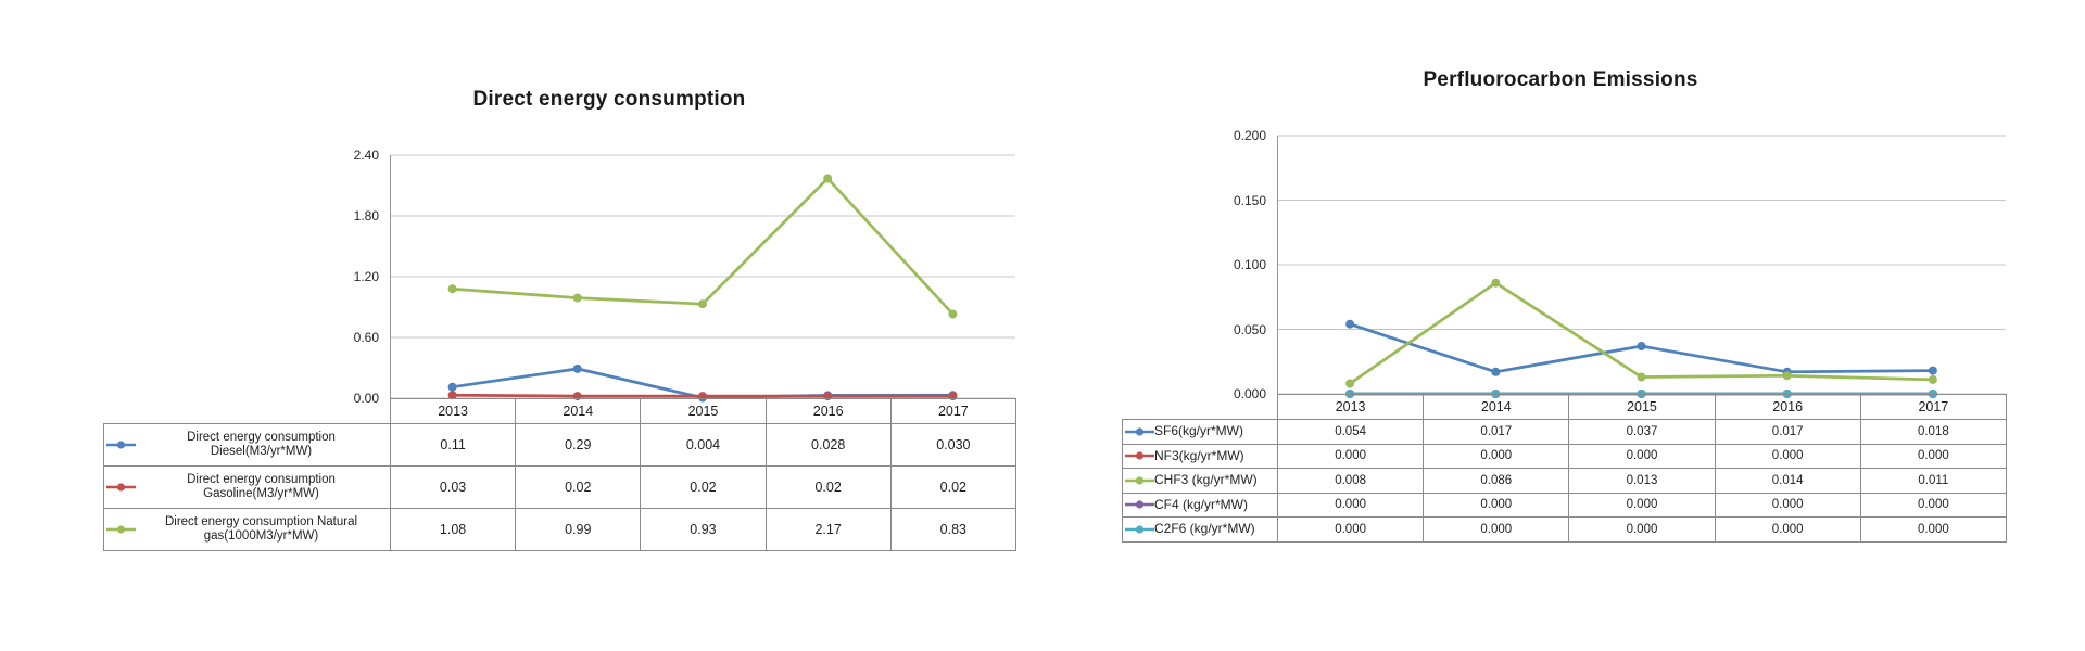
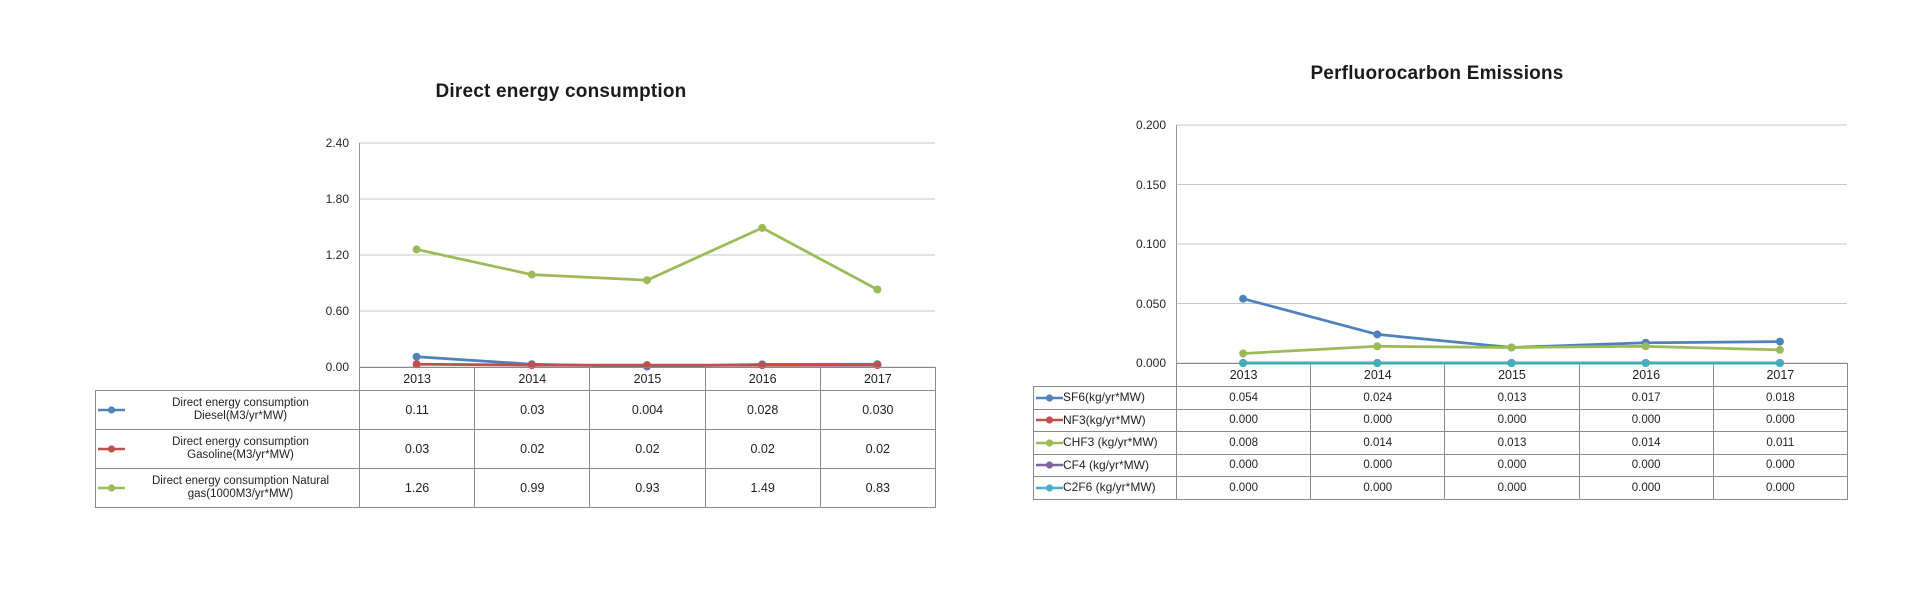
Direct energy consumption/Direct energy consumption Natural gas(1000M3/yr*MW)/2013: 1.08 -> 1.26
Direct energy consumption/Direct energy consumption Diesel(M3/yr*MW)/2014: 0.29 -> 0.03
Direct energy consumption/Direct energy consumption Natural gas(1000M3/yr*MW)/2016: 2.17 -> 1.49
Perfluorocarbon Emissions/SF6(kg/yr*MW)/2014: 0.017 -> 0.024
Perfluorocarbon Emissions/CHF3 (kg/yr*MW)/2014: 0.086 -> 0.014
Perfluorocarbon Emissions/SF6(kg/yr*MW)/2015: 0.037 -> 0.013
